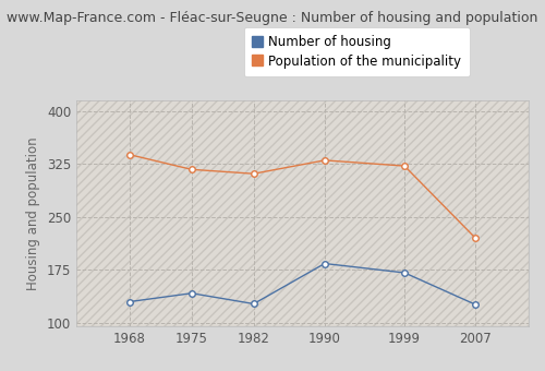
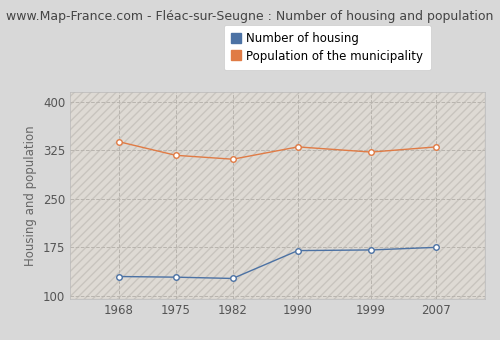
Number of housing/1975: 142 -> 129
Number of housing/1990: 184 -> 170
Number of housing/2007: 126 -> 175
Population of the municipality/2007: 220 -> 330
